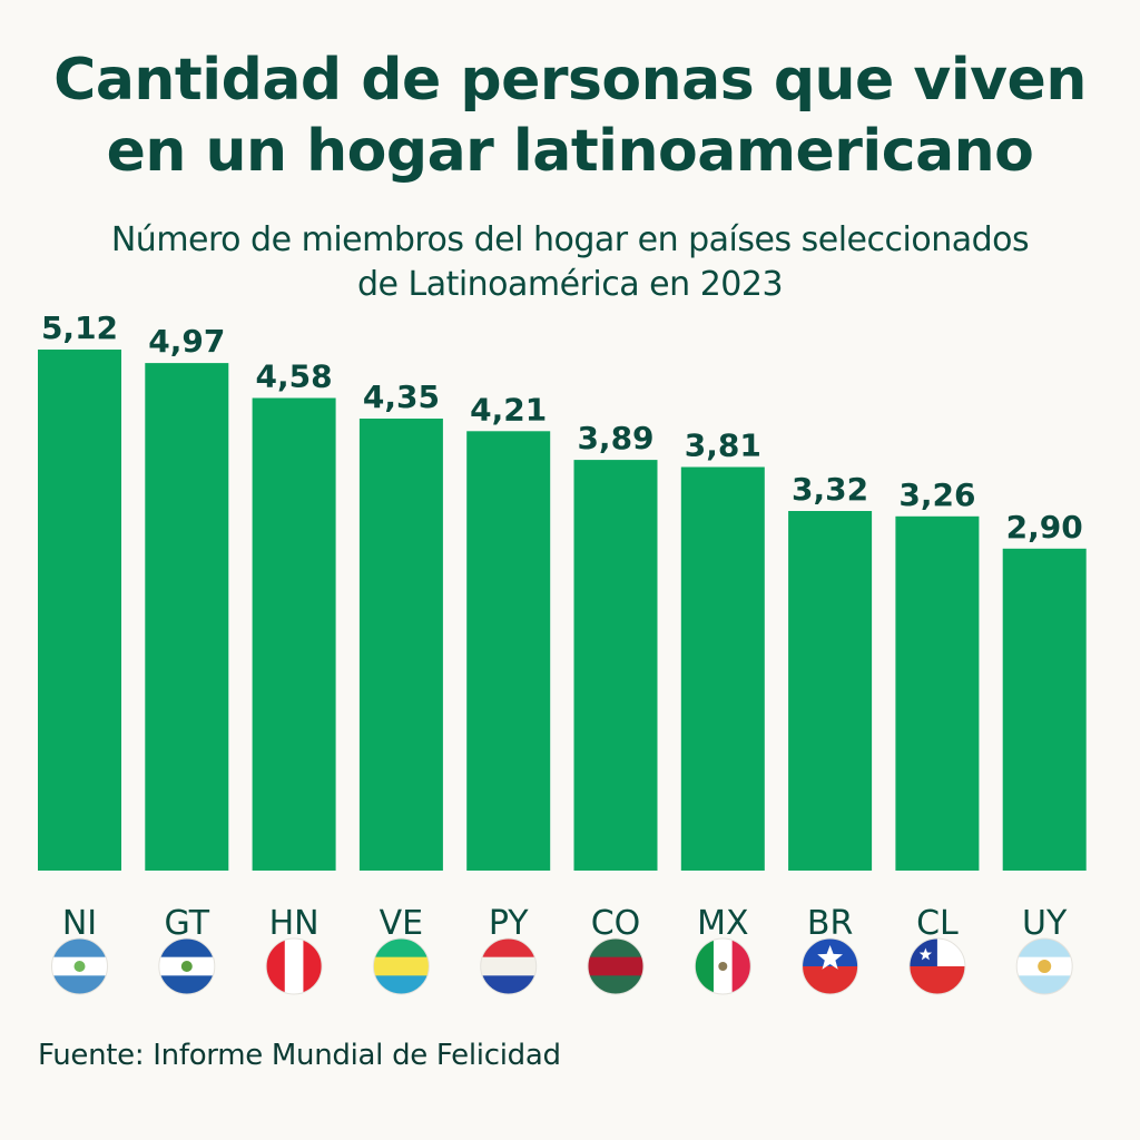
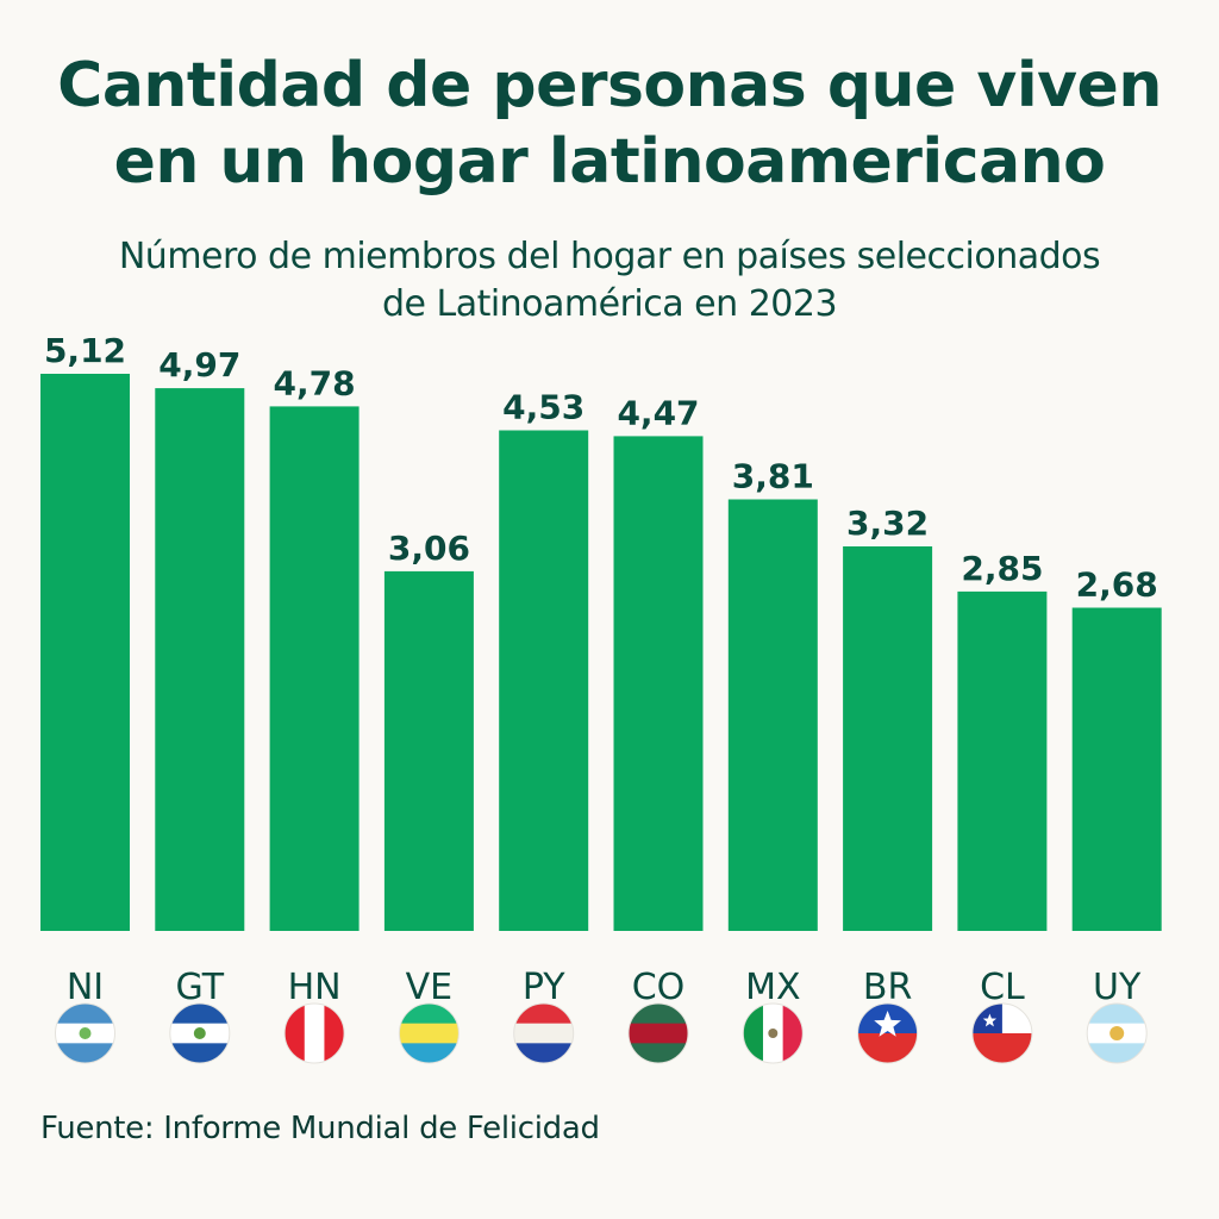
HN: 4,58 -> 4,78
VE: 4,35 -> 3,06
PY: 4,21 -> 4,53
CO: 3,89 -> 4,47
CL: 3,26 -> 2,85
UY: 2,90 -> 2,68
